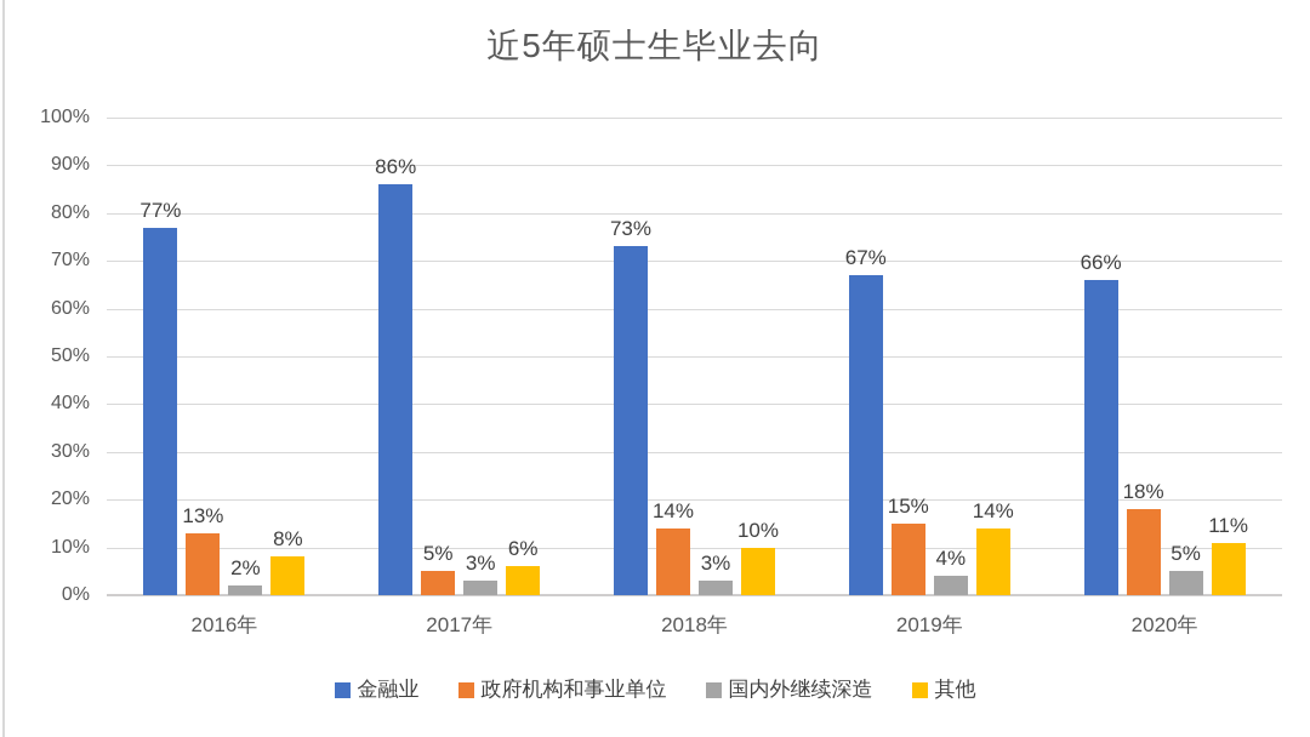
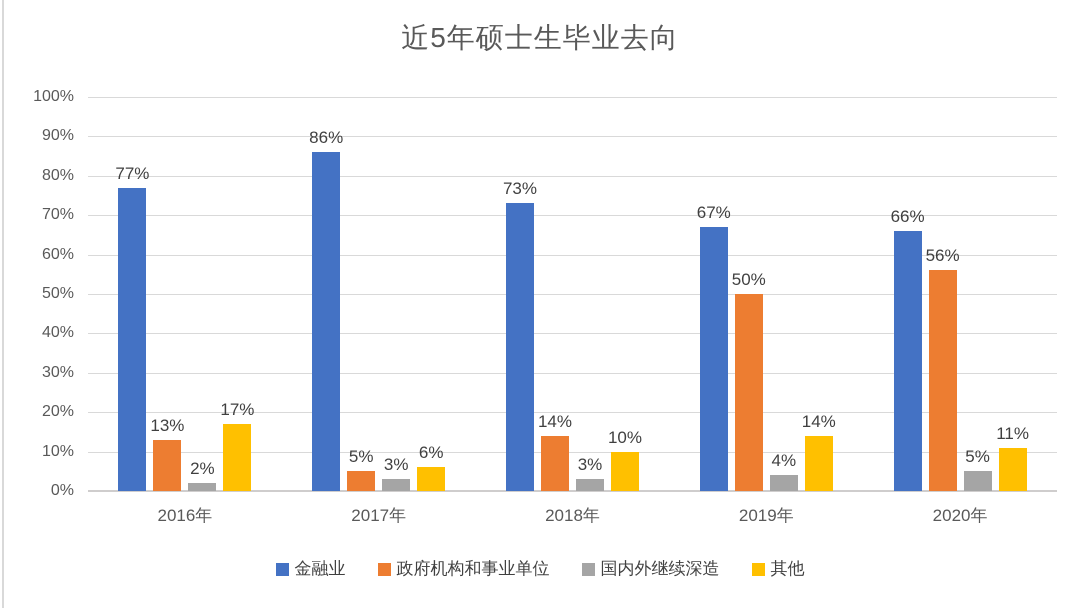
其他/2016年: 8% -> 17%
政府机构和事业单位/2019年: 15% -> 50%
政府机构和事业单位/2020年: 18% -> 56%
